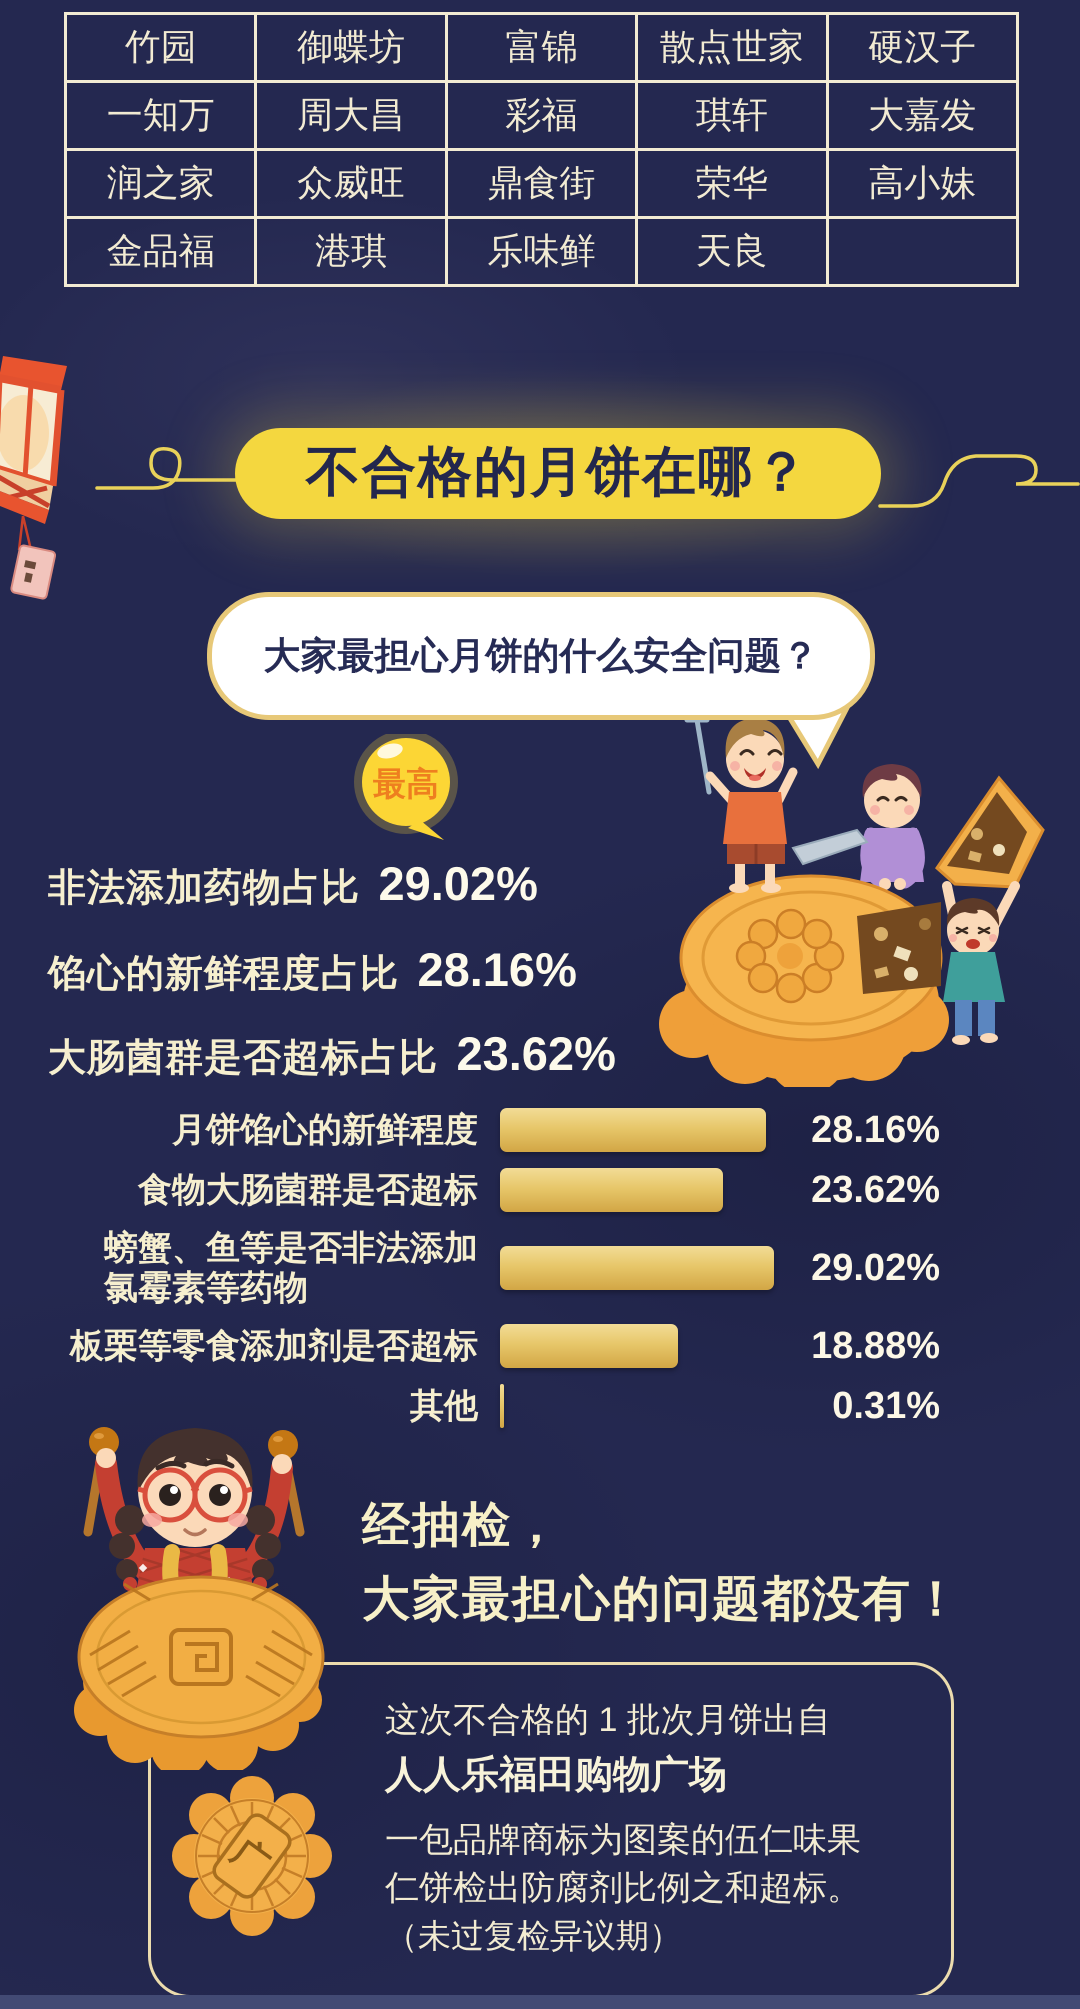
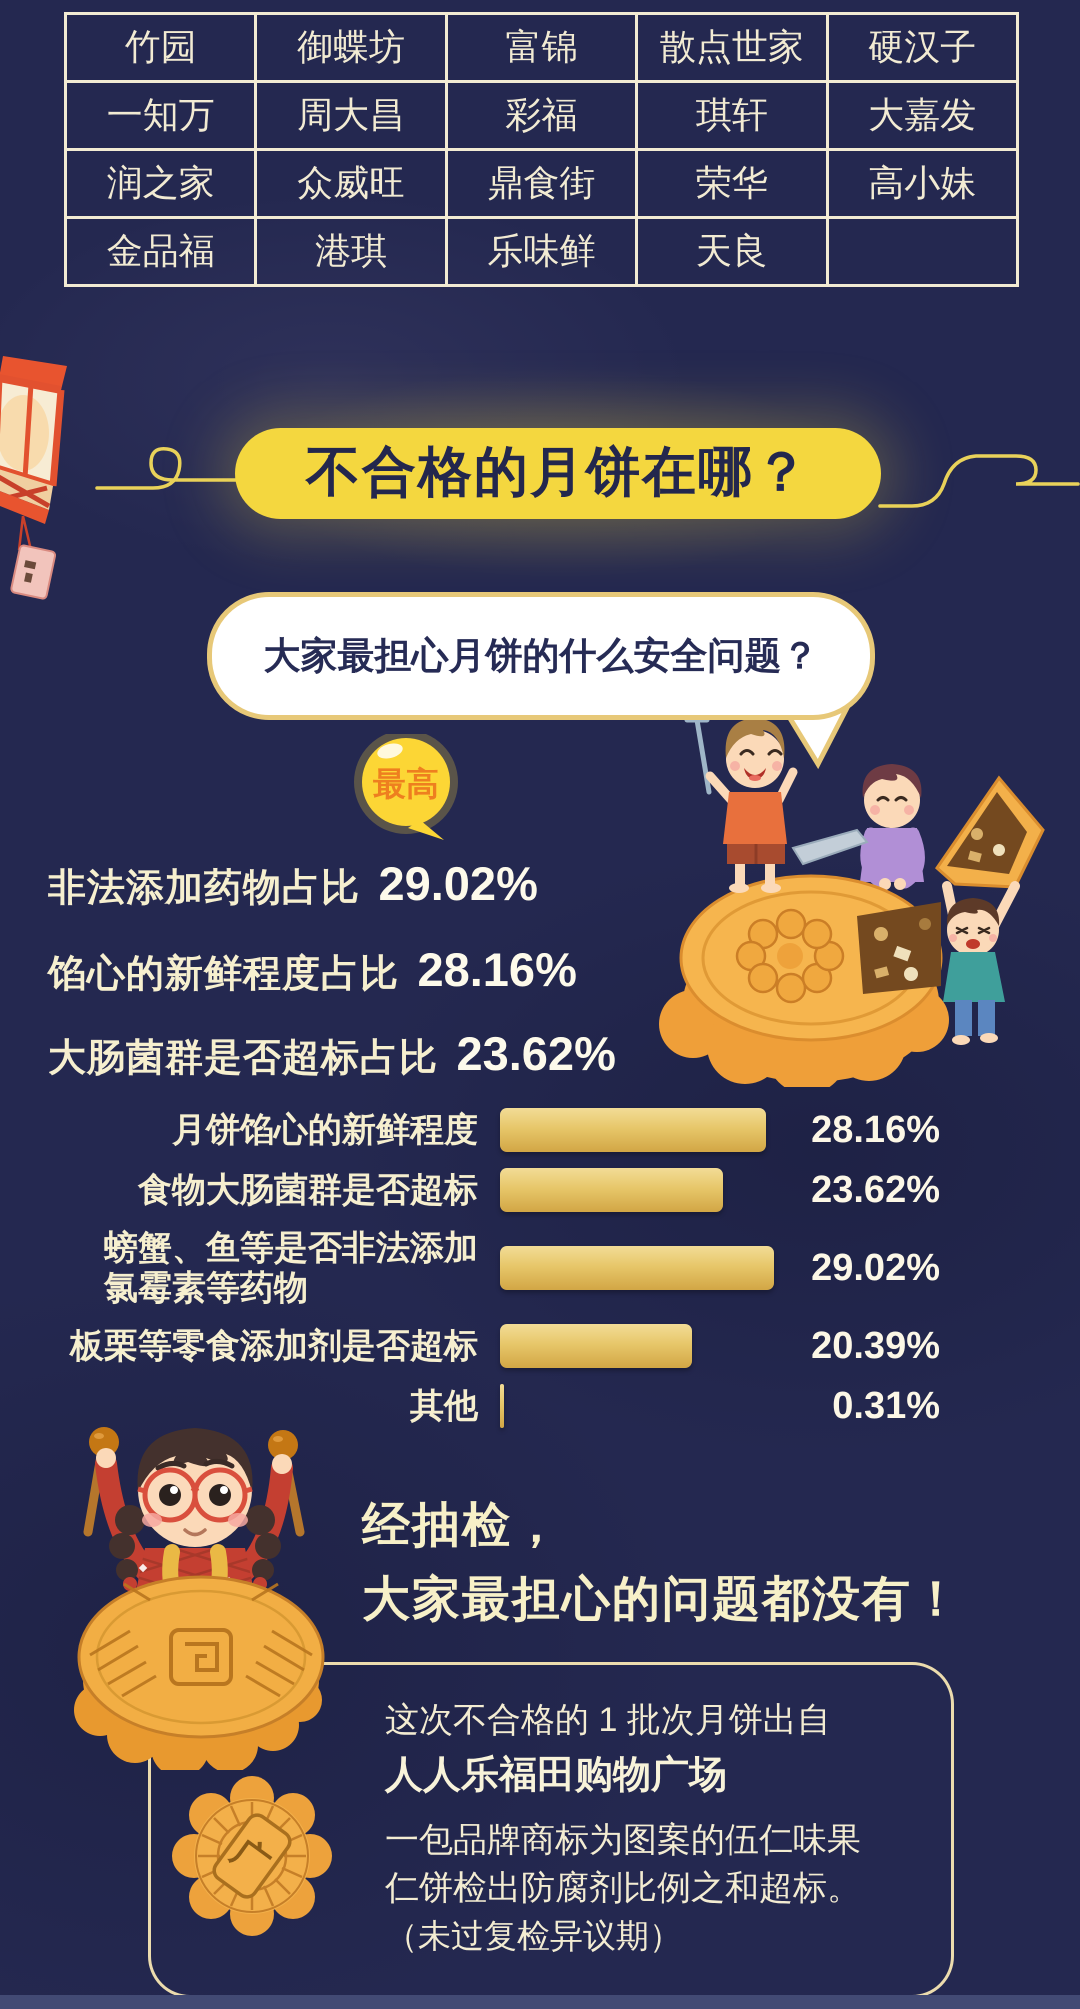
板栗等零食添加剂是否超标: 18.88% -> 20.39%
